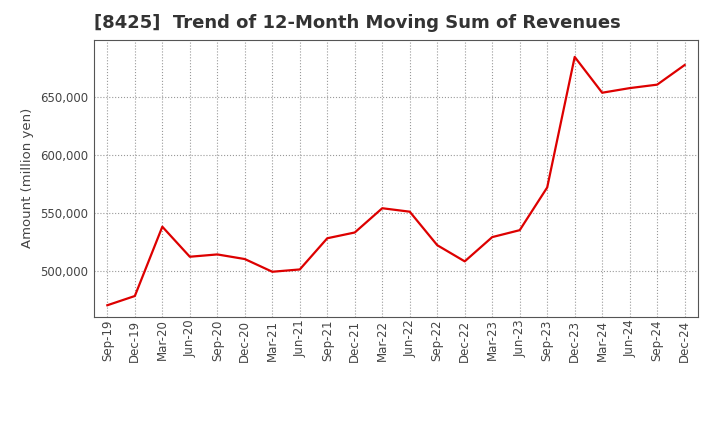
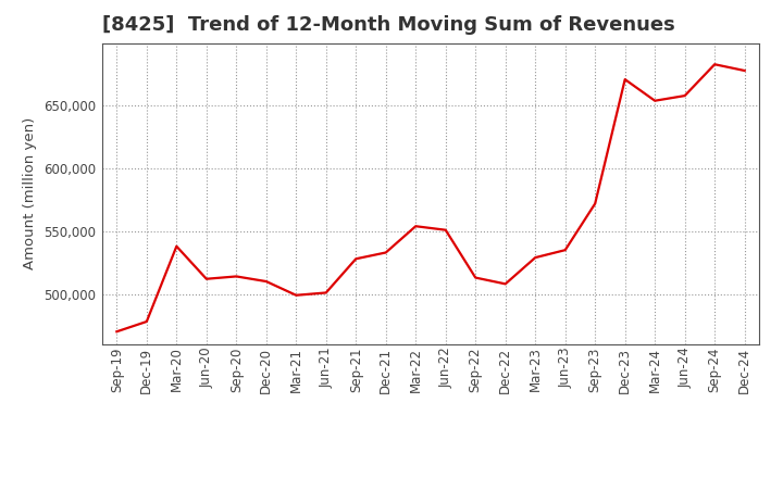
Sep-22: 522,000 -> 513,000
Dec-23: 685,000 -> 671,000
Sep-24: 661,000 -> 683,000
